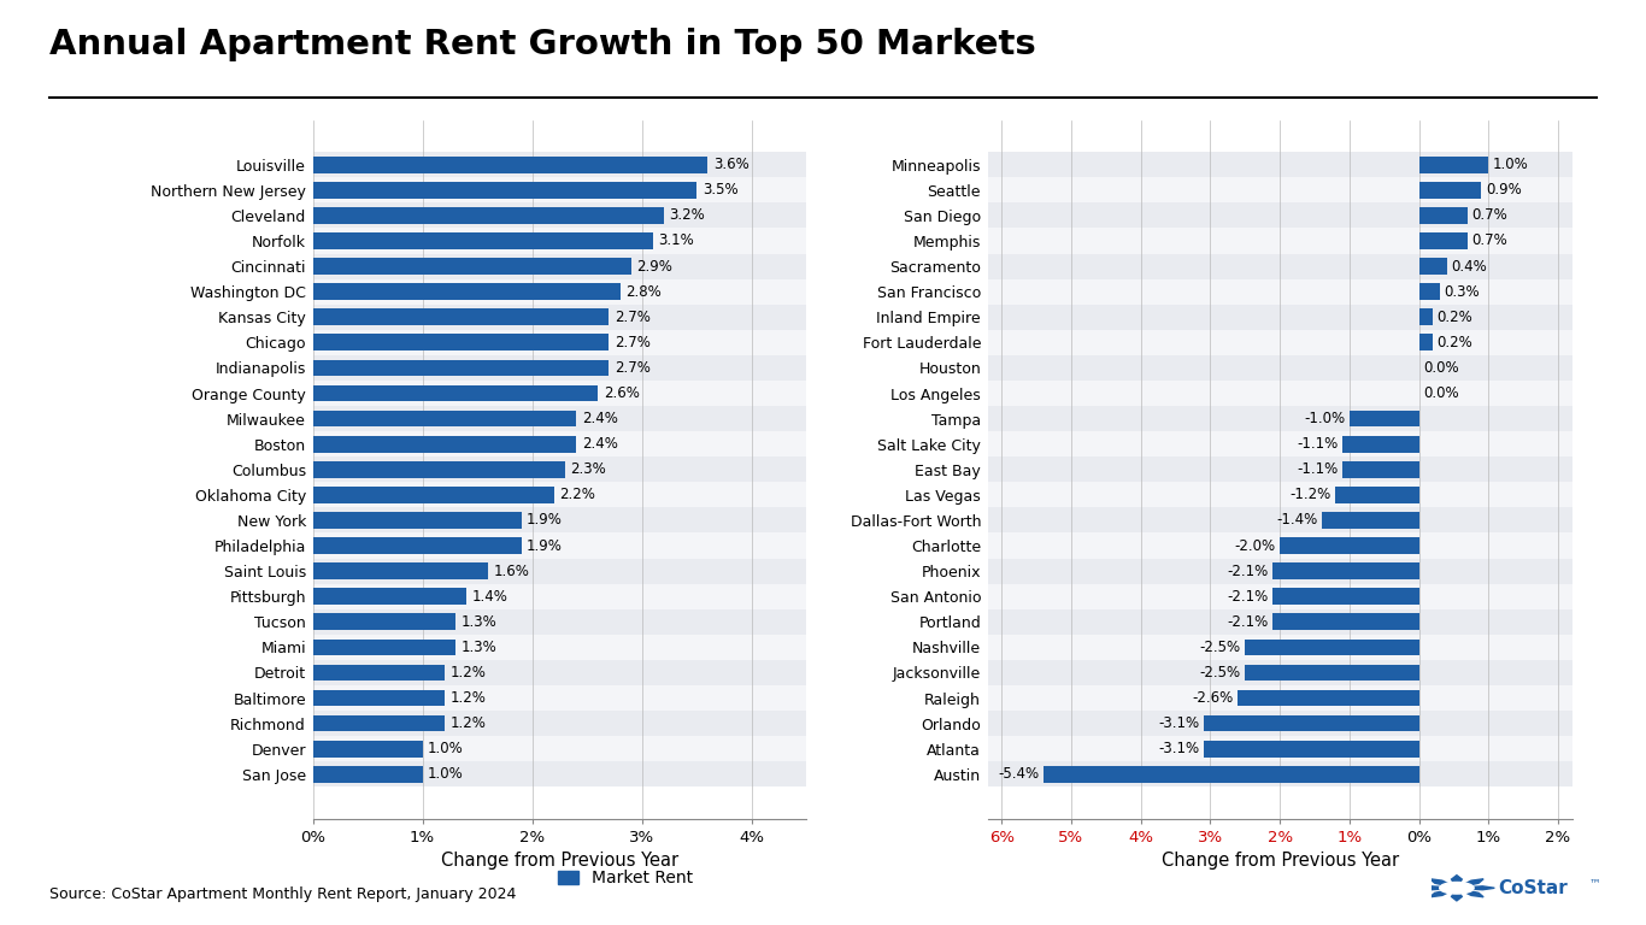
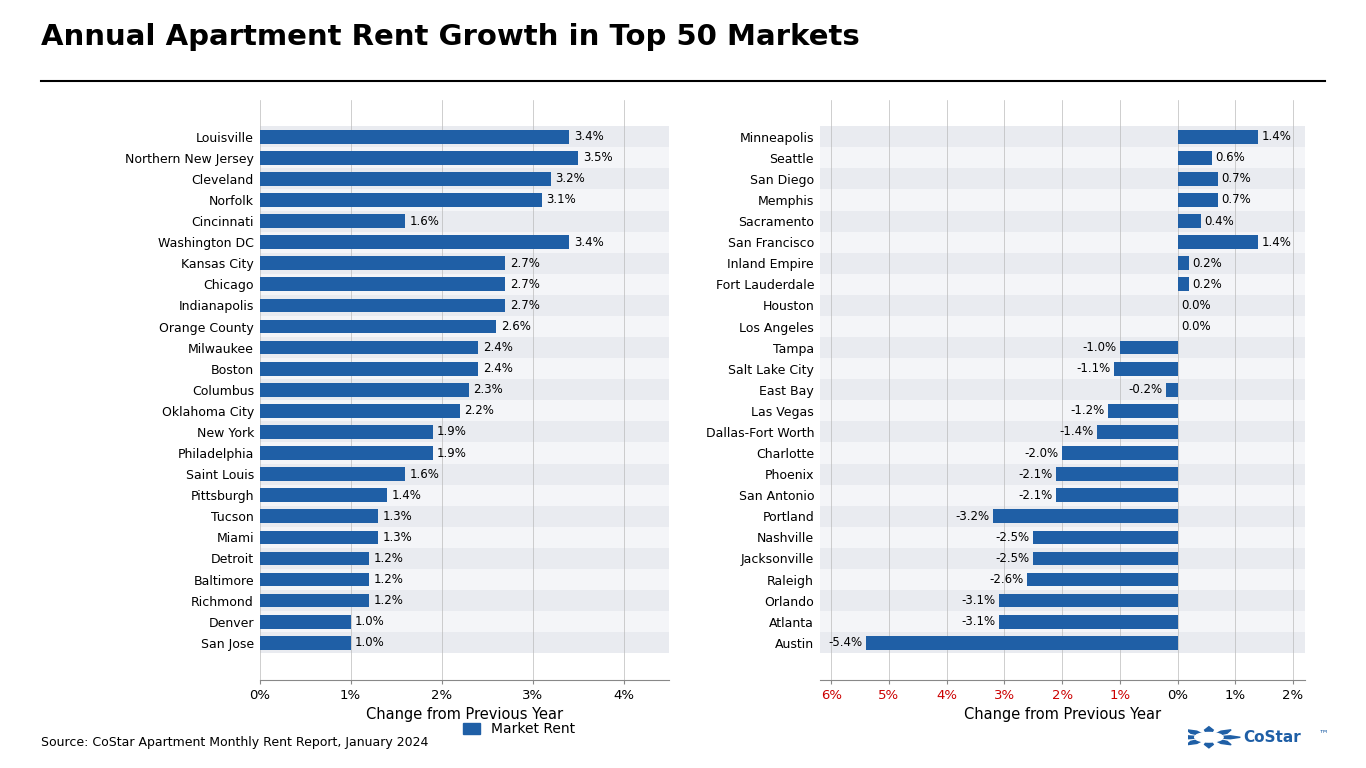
Louisville: 3.6% -> 3.4%
Cincinnati: 2.9% -> 1.6%
Washington DC: 2.8% -> 3.4%
Minneapolis: 1.0% -> 1.4%
Seattle: 0.9% -> 0.6%
San Francisco: 0.3% -> 1.4%
East Bay: -1.1% -> -0.2%
Portland: -2.1% -> -3.2%
